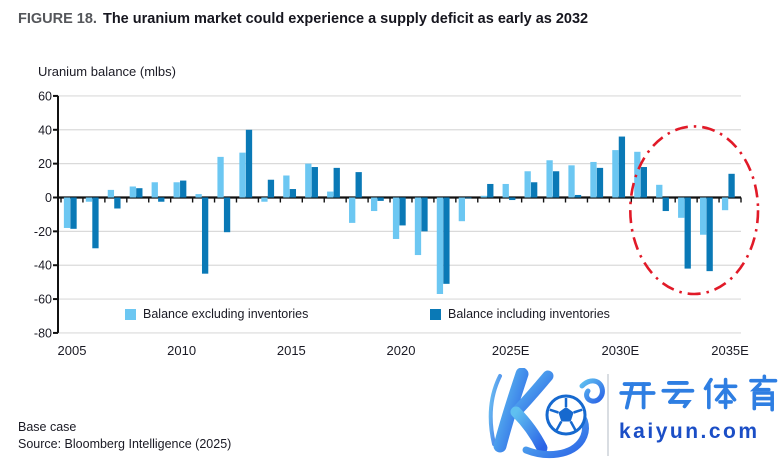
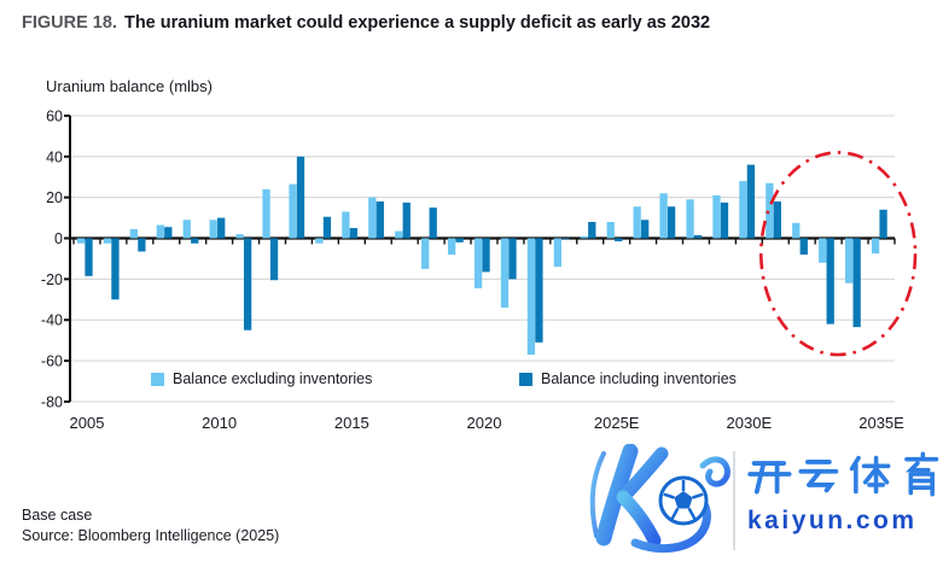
Balance excluding inventories/2005: -18 -> -2
